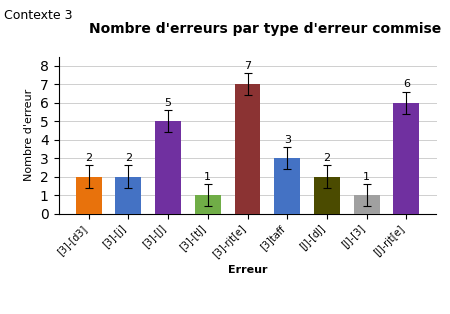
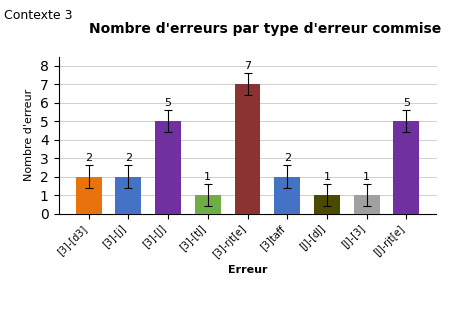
[3]taff: 3 -> 2
[J]-[dJ]: 2 -> 1
[J]-rjt[e]: 6 -> 5
